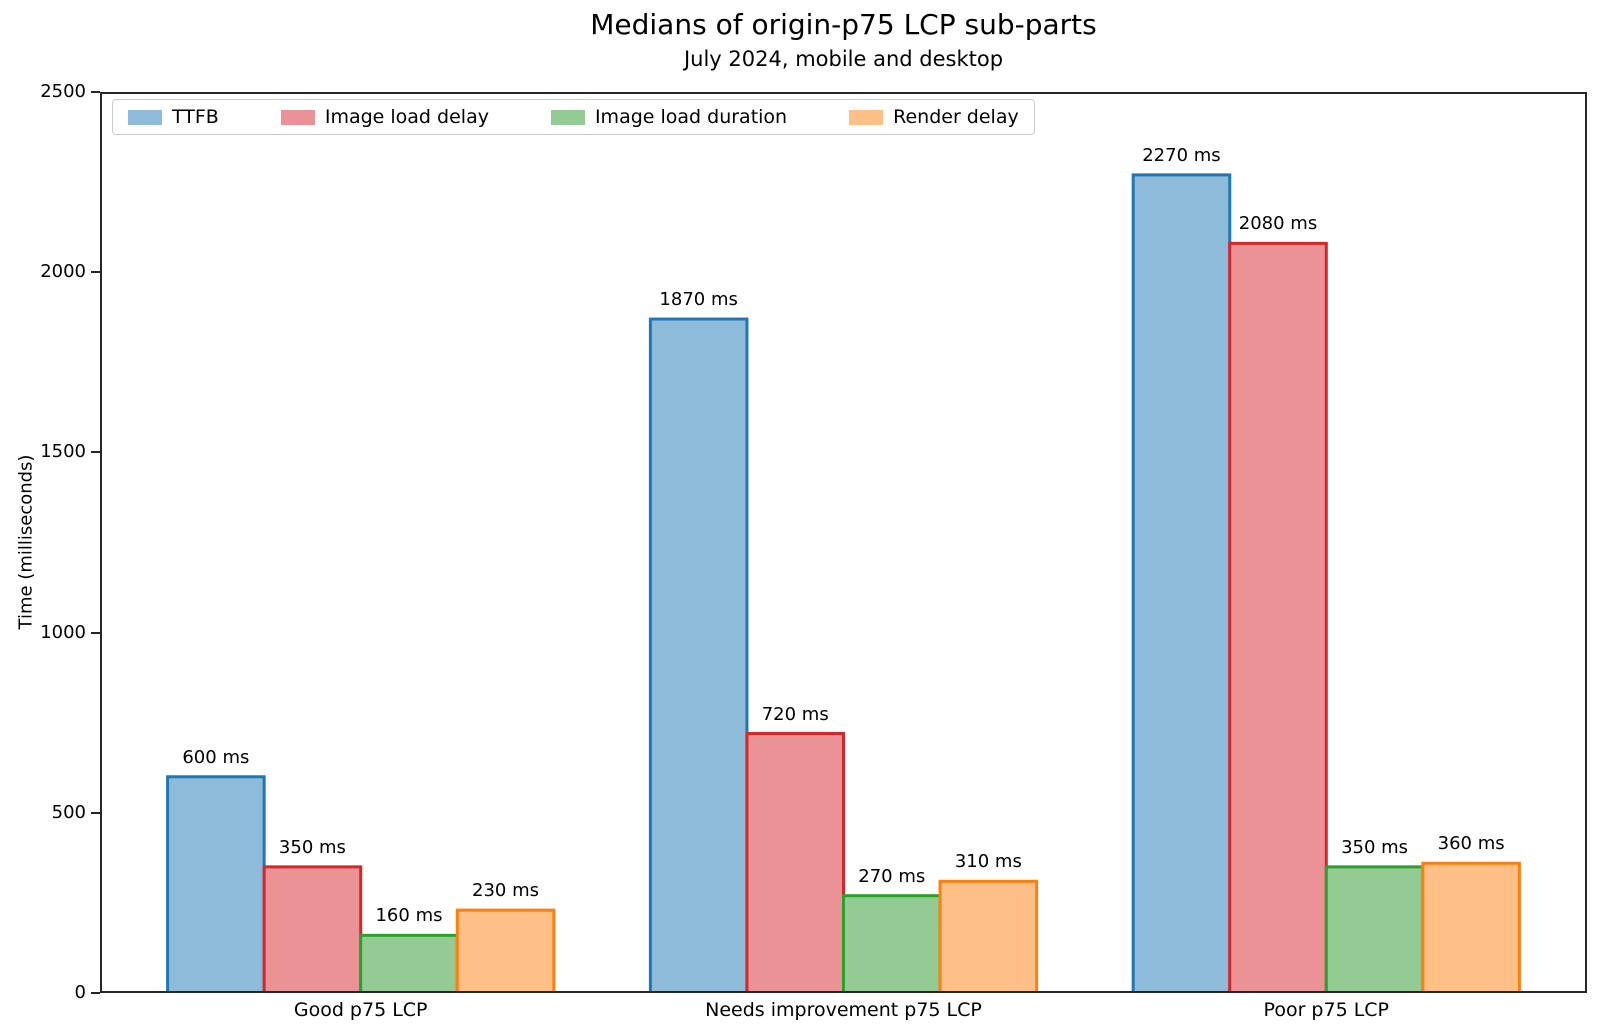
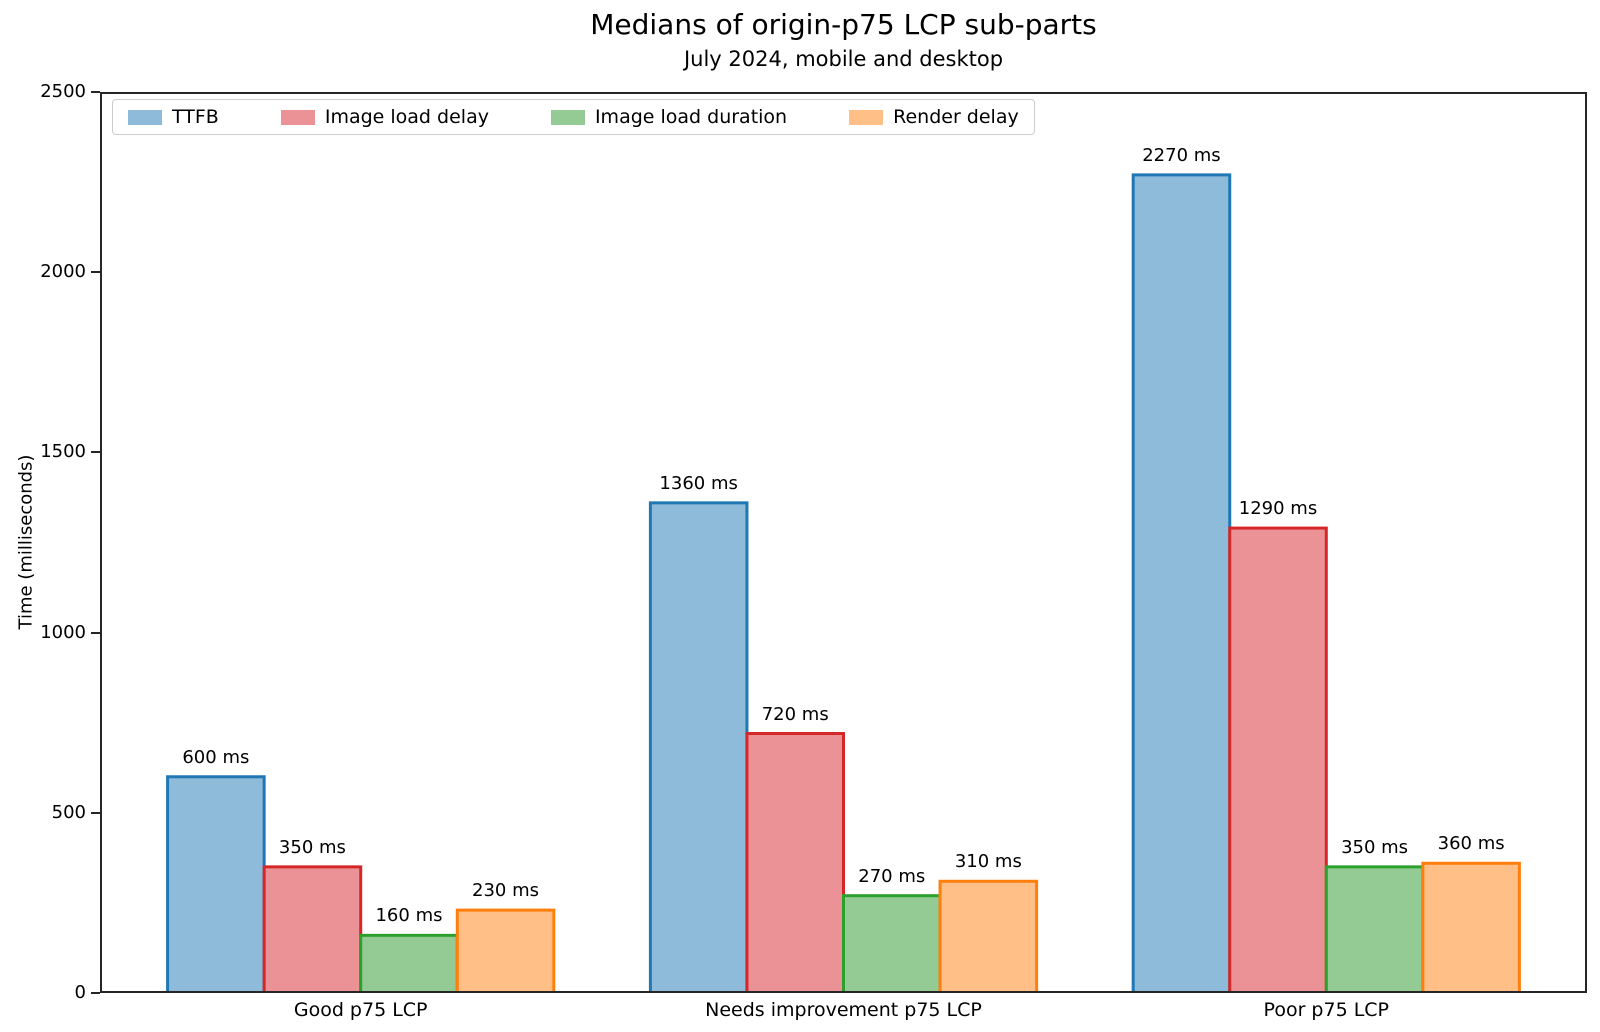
TTFB/Needs improvement p75 LCP: 1870 -> 1360
Image load delay/Poor p75 LCP: 2080 -> 1290
